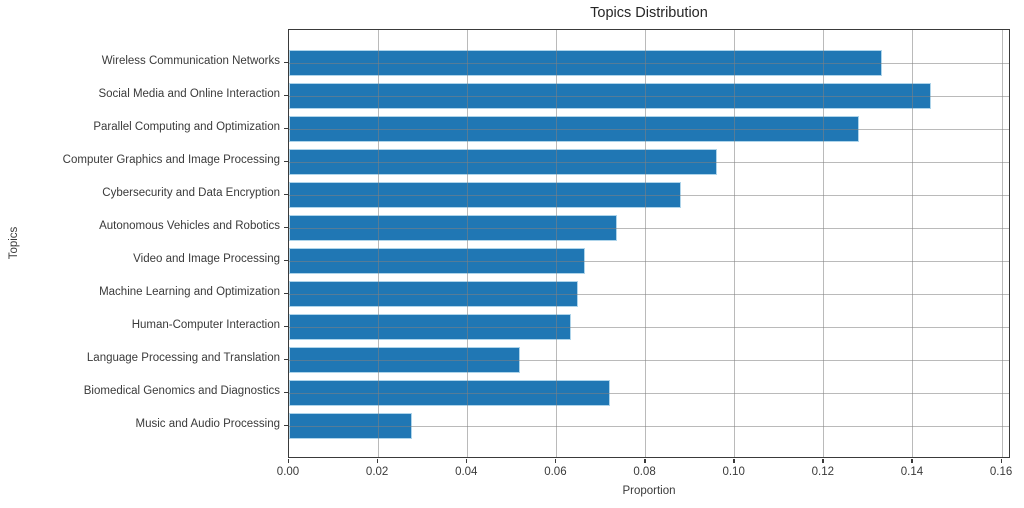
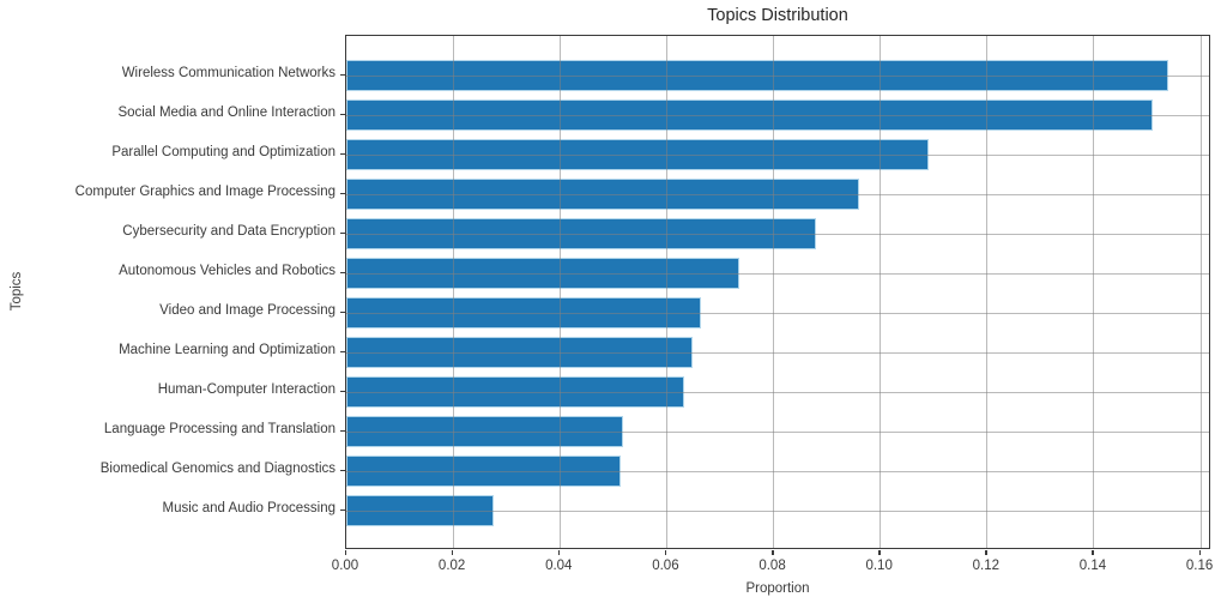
Wireless Communication Networks: 0.133 -> 0.154
Social Media and Online Interaction: 0.144 -> 0.151
Parallel Computing and Optimization: 0.128 -> 0.109
Biomedical Genomics and Diagnostics: 0.072 -> 0.051
